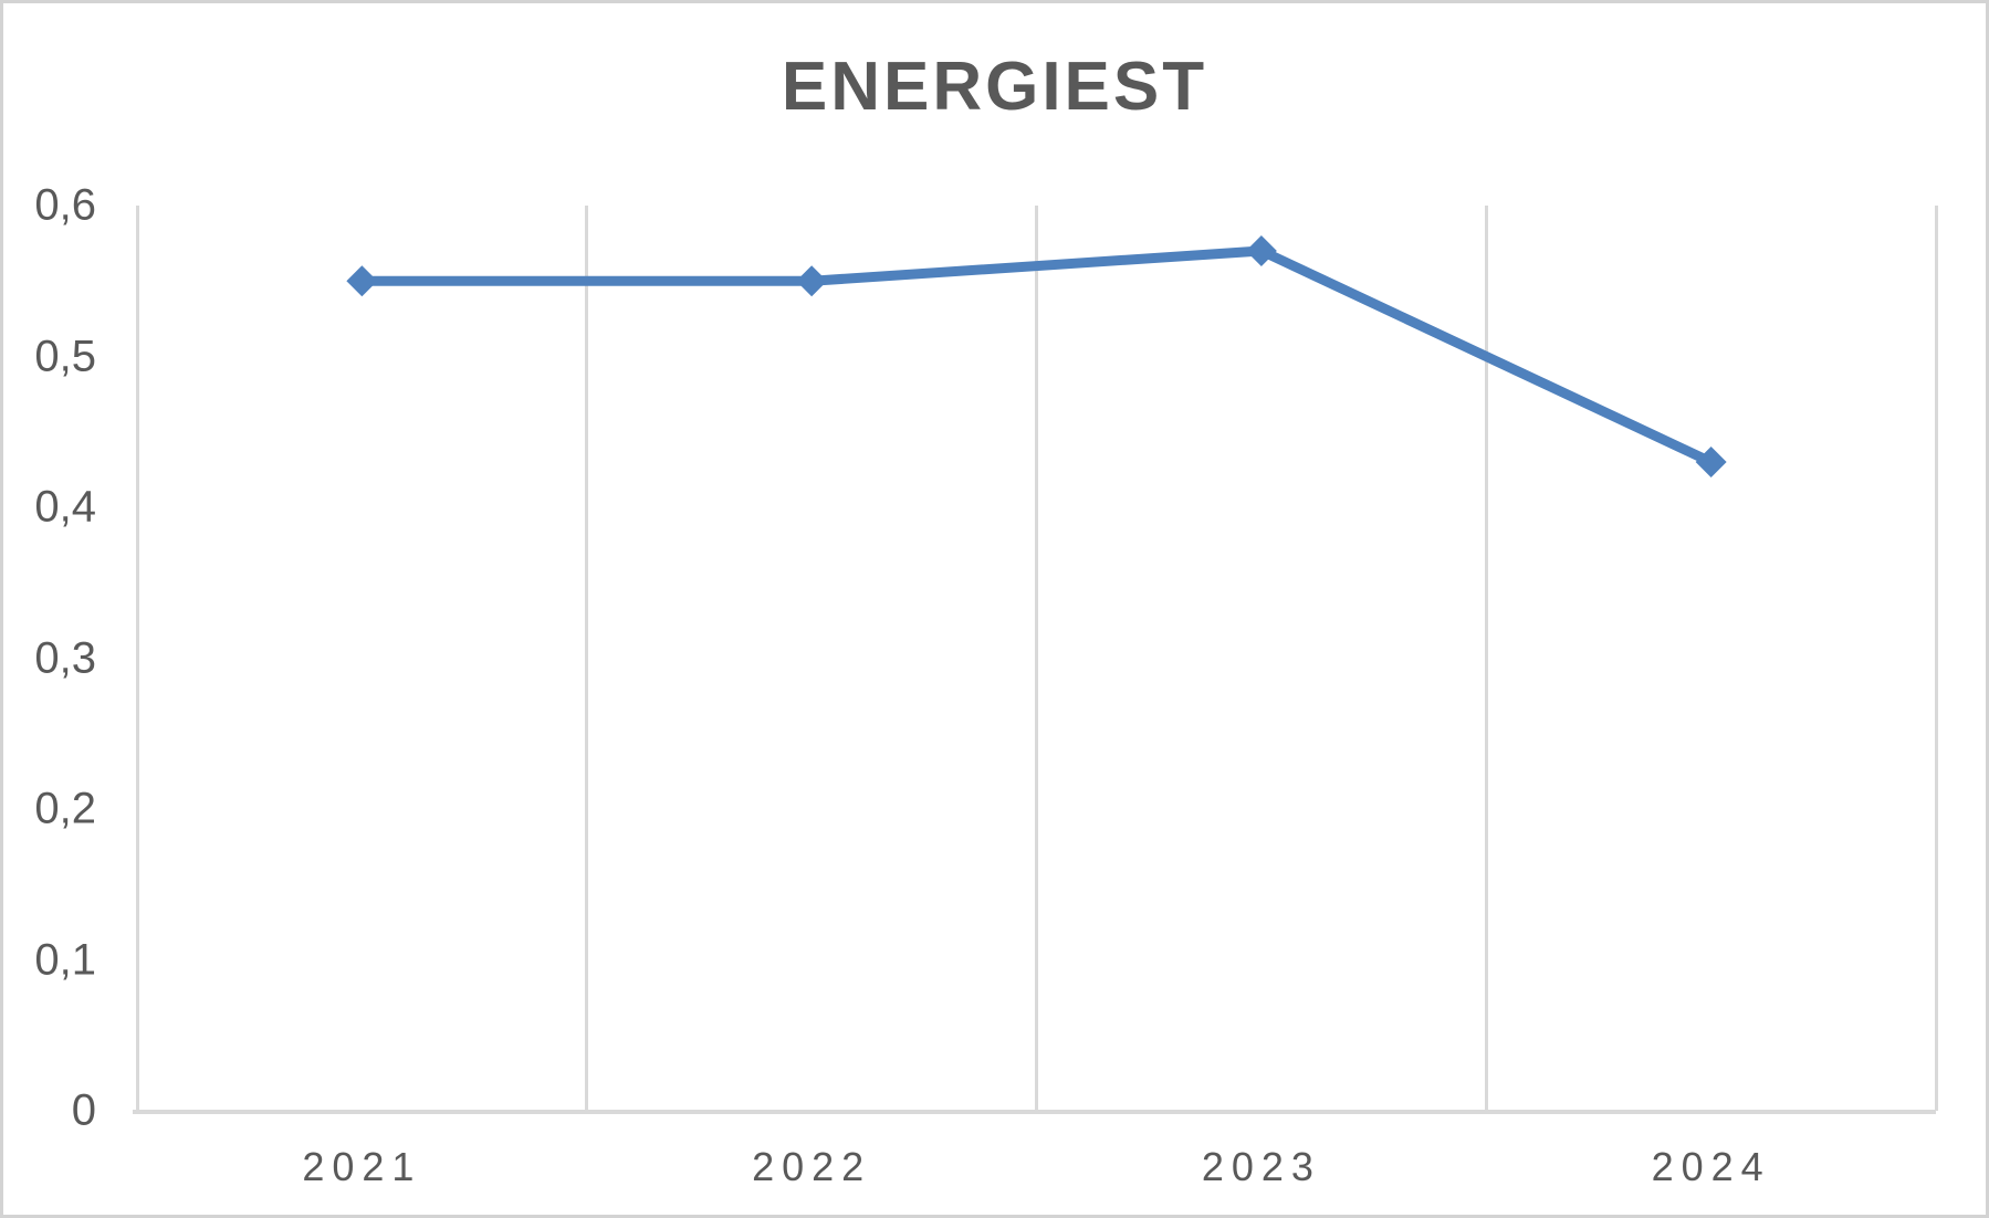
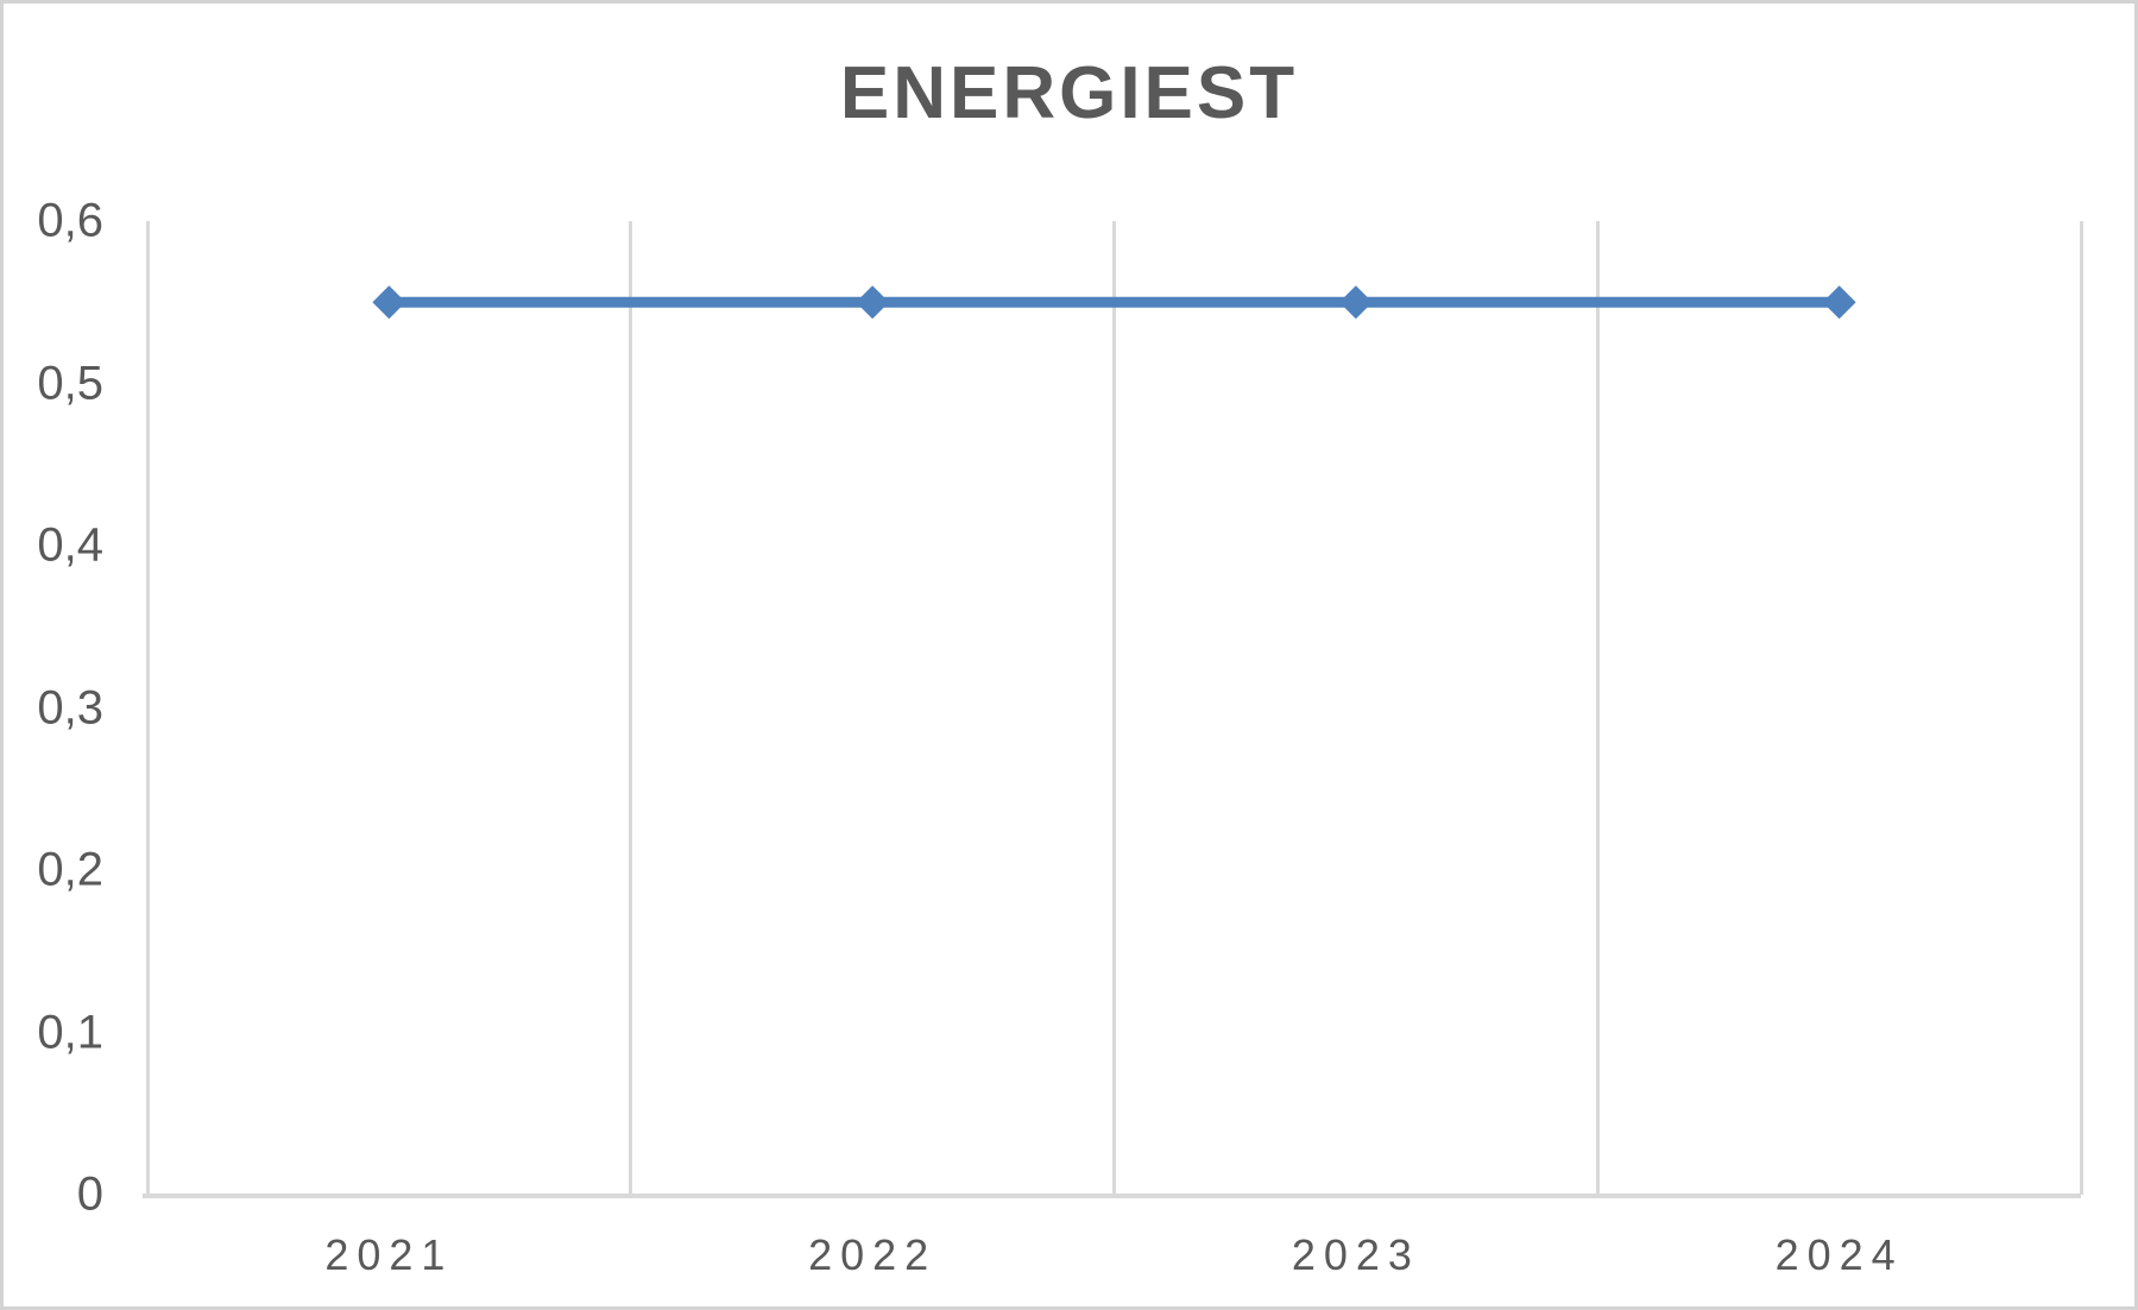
2023: 0,57 -> 0,55
2024: 0,43 -> 0,55
